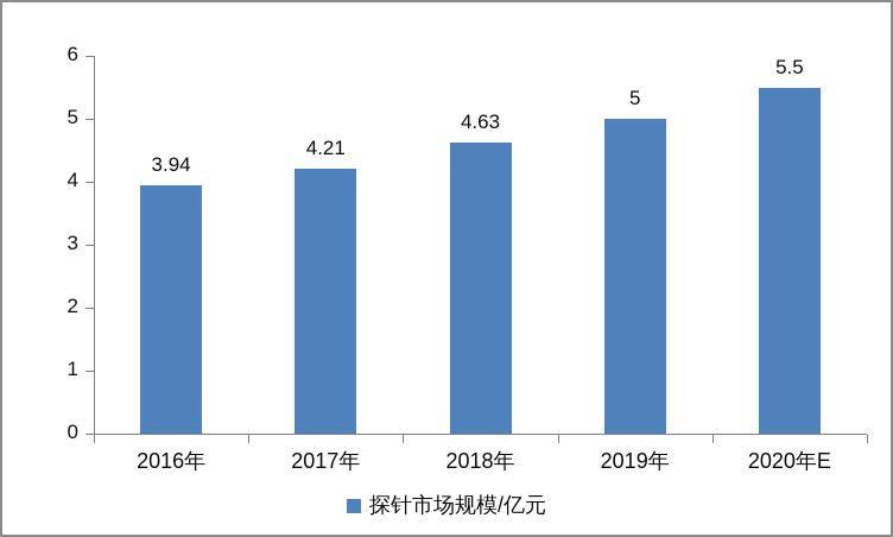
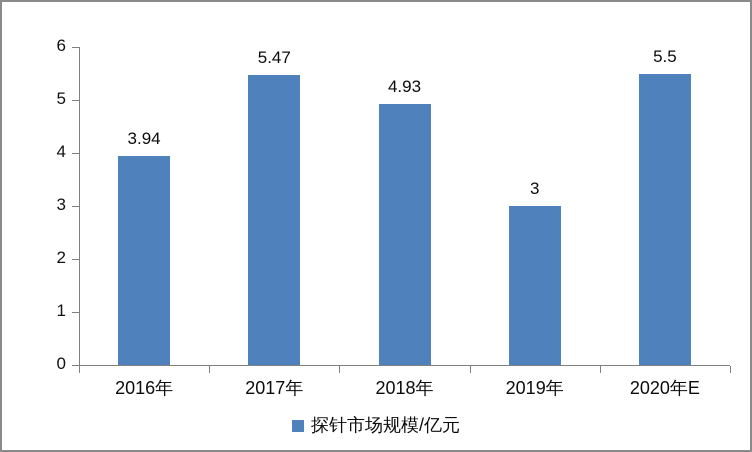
2017年: 4.21 -> 5.47
2018年: 4.63 -> 4.93
2019年: 5 -> 3
